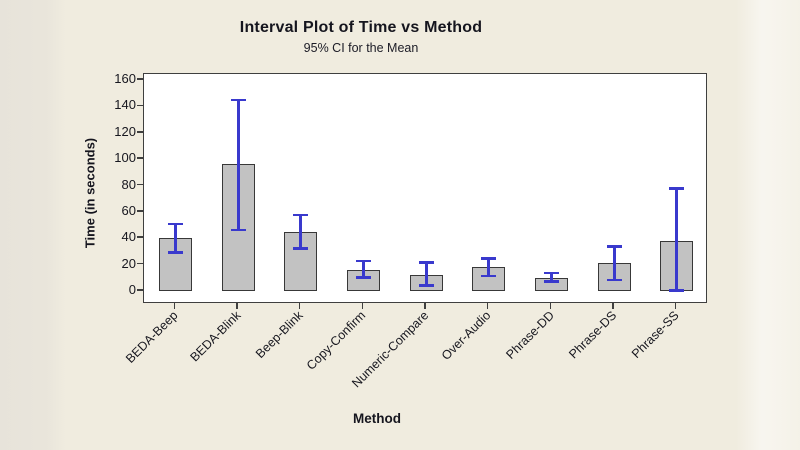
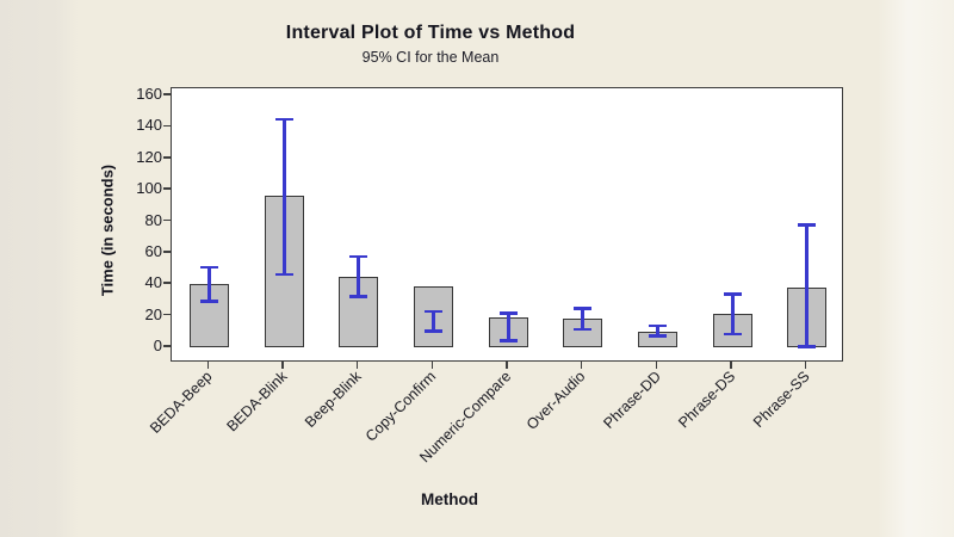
Copy-Confirm: 16 -> 39
Numeric-Compare: 12 -> 19
